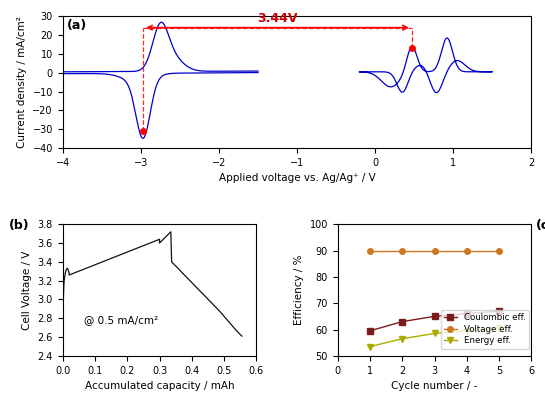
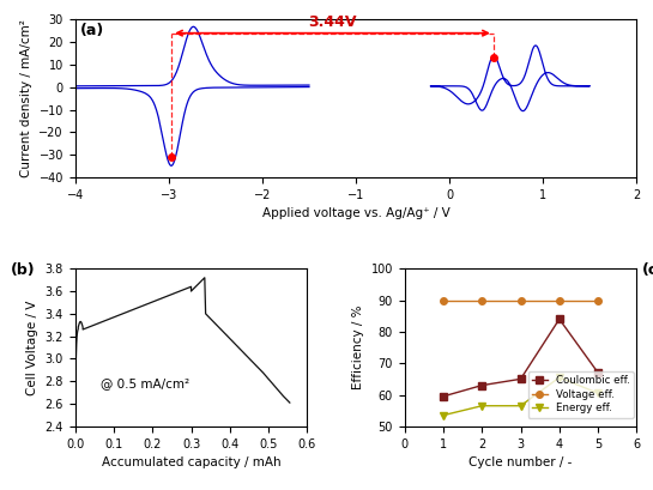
Energy eff./3: 58.5 -> 56.5
Coulombic eff./4: 66.0 -> 84.0
Energy eff./4: 59.5 -> 65.5
